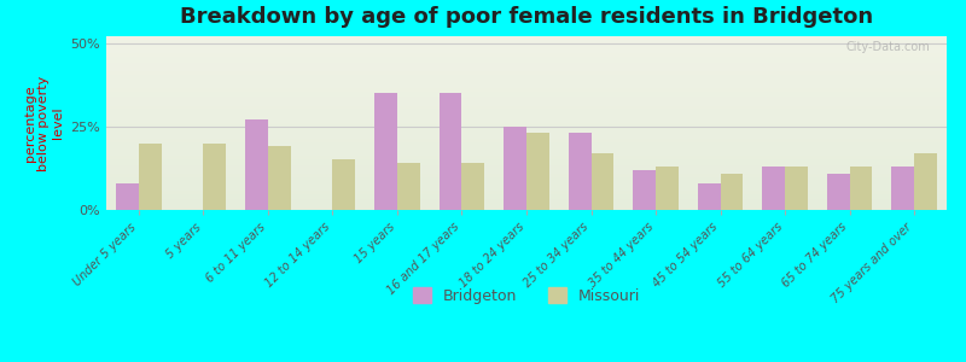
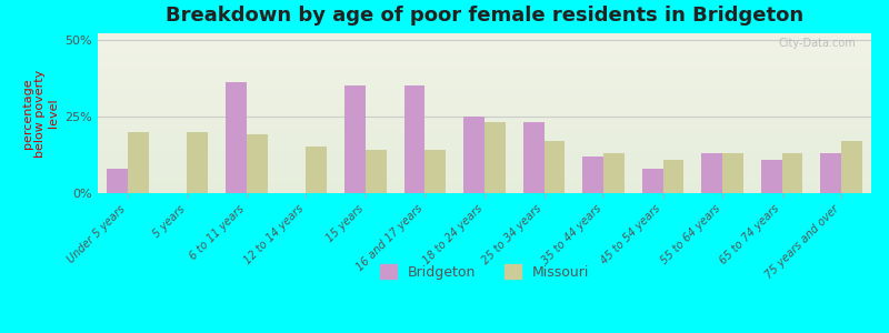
Bridgeton/6 to 11 years: 27% -> 36%
